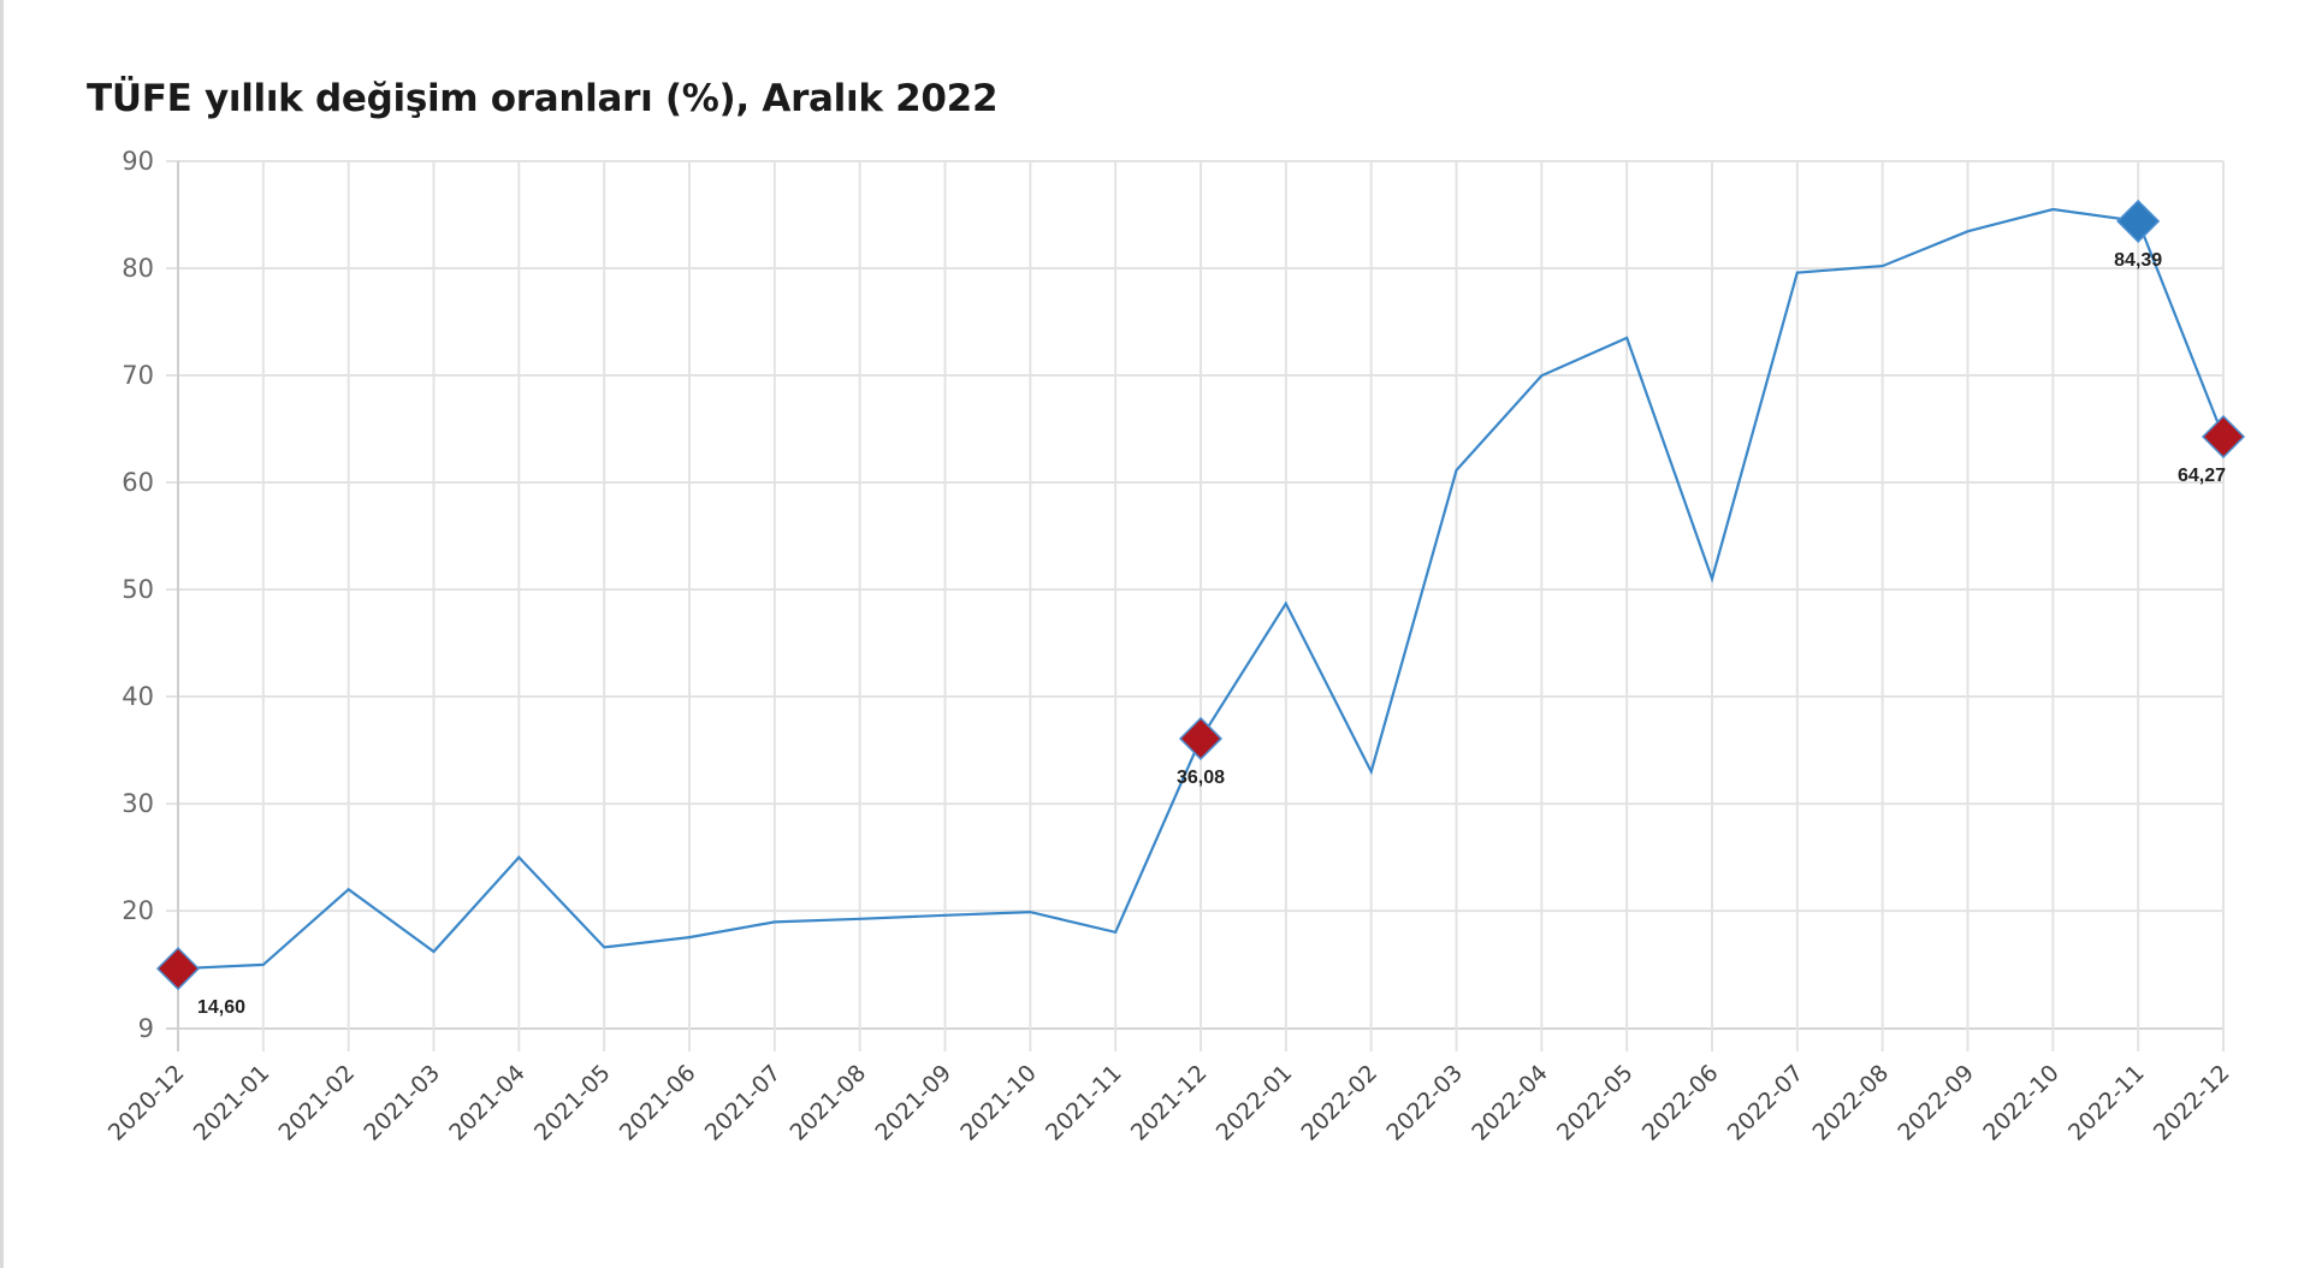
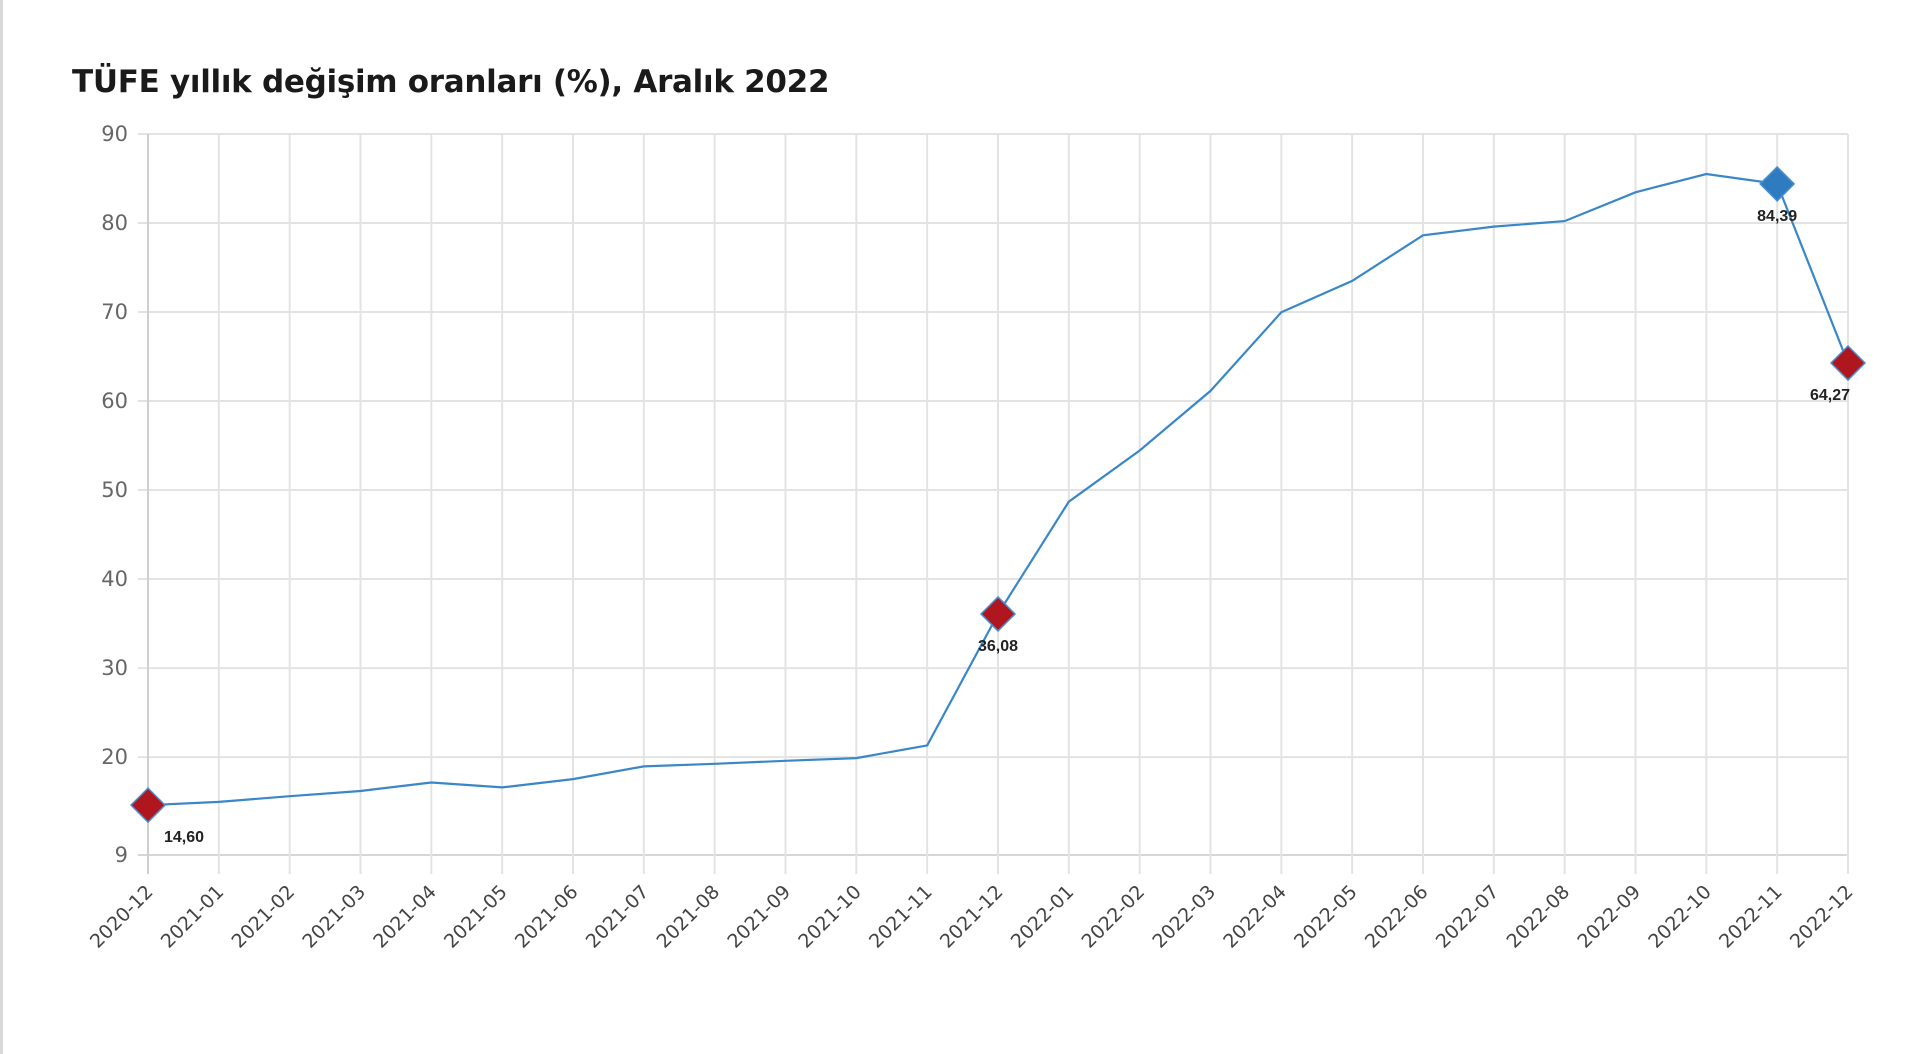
2021-02: 22 -> 16
2021-04: 25 -> 17
2021-11: 18 -> 21
2022-02: 33 -> 54
2022-06: 51 -> 79
